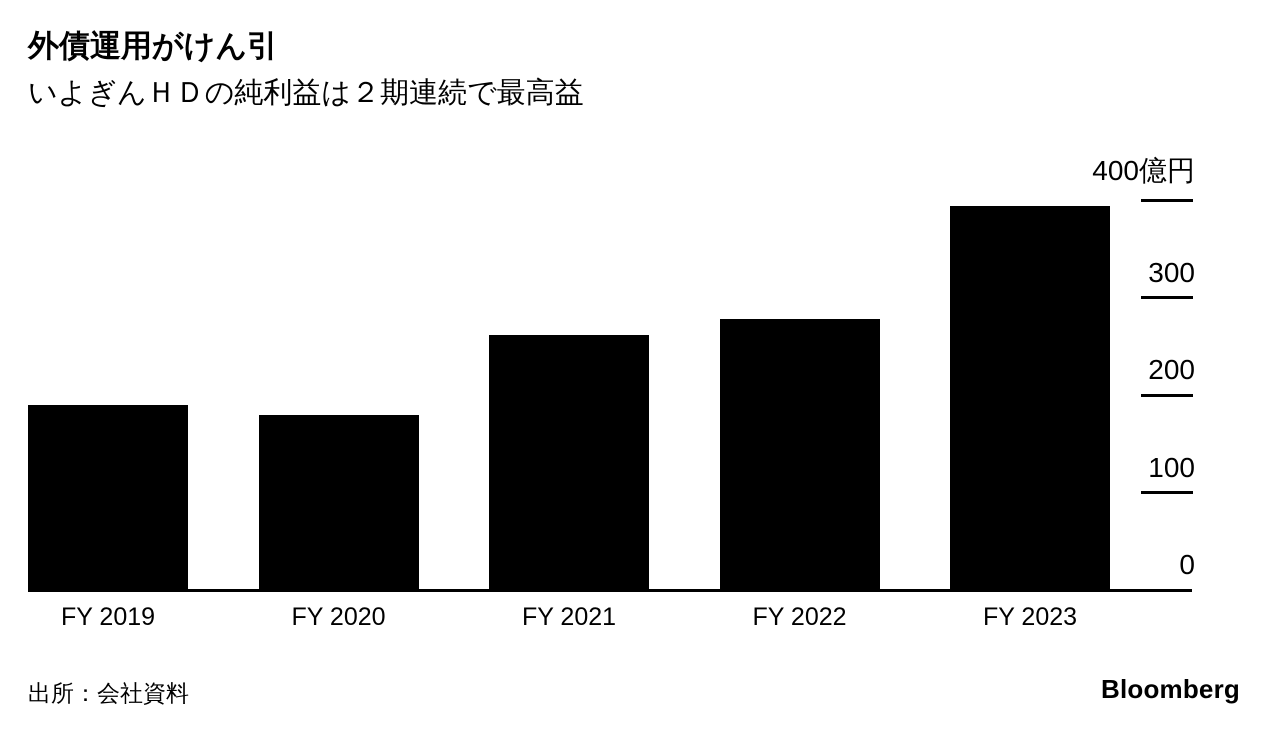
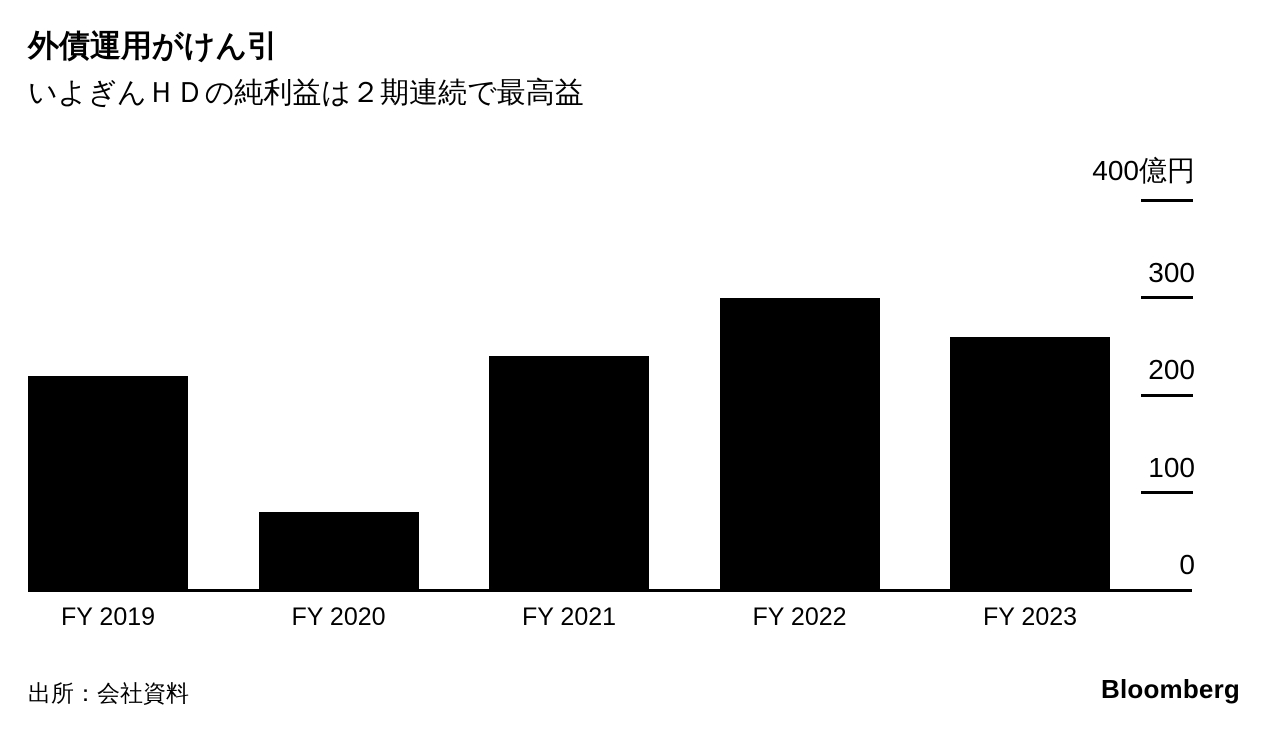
FY 2019: 190 -> 220
FY 2020: 180 -> 80
FY 2021: 260 -> 240
FY 2022: 280 -> 300
FY 2023: 390 -> 260
